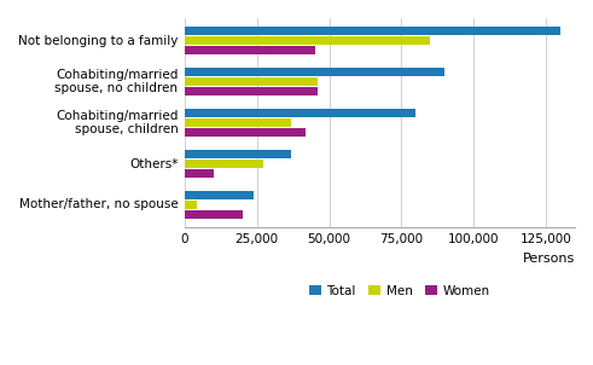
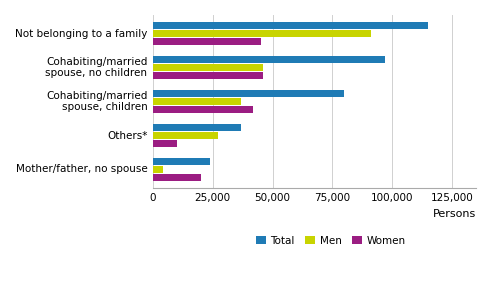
Total/Not belonging to a family: 130,000 -> 115,000
Men/Not belonging to a family: 85,000 -> 91,000
Total/Cohabiting/married spouse, no children: 90,000 -> 97,000
